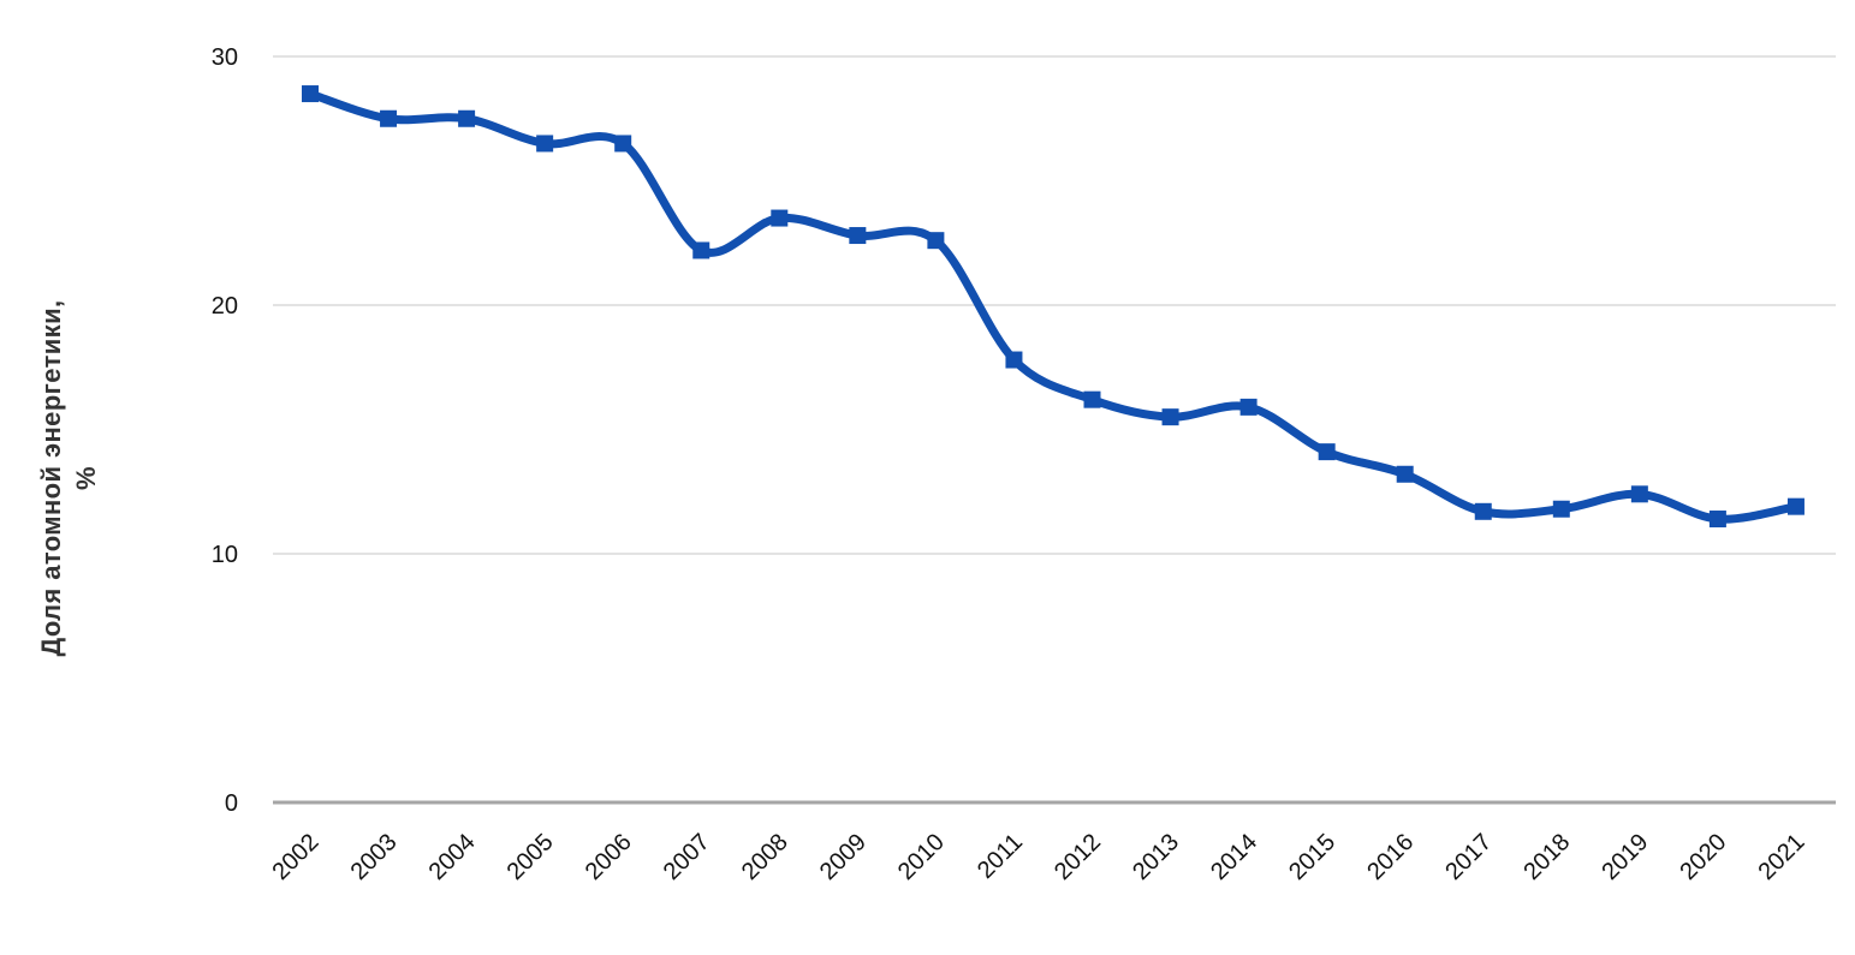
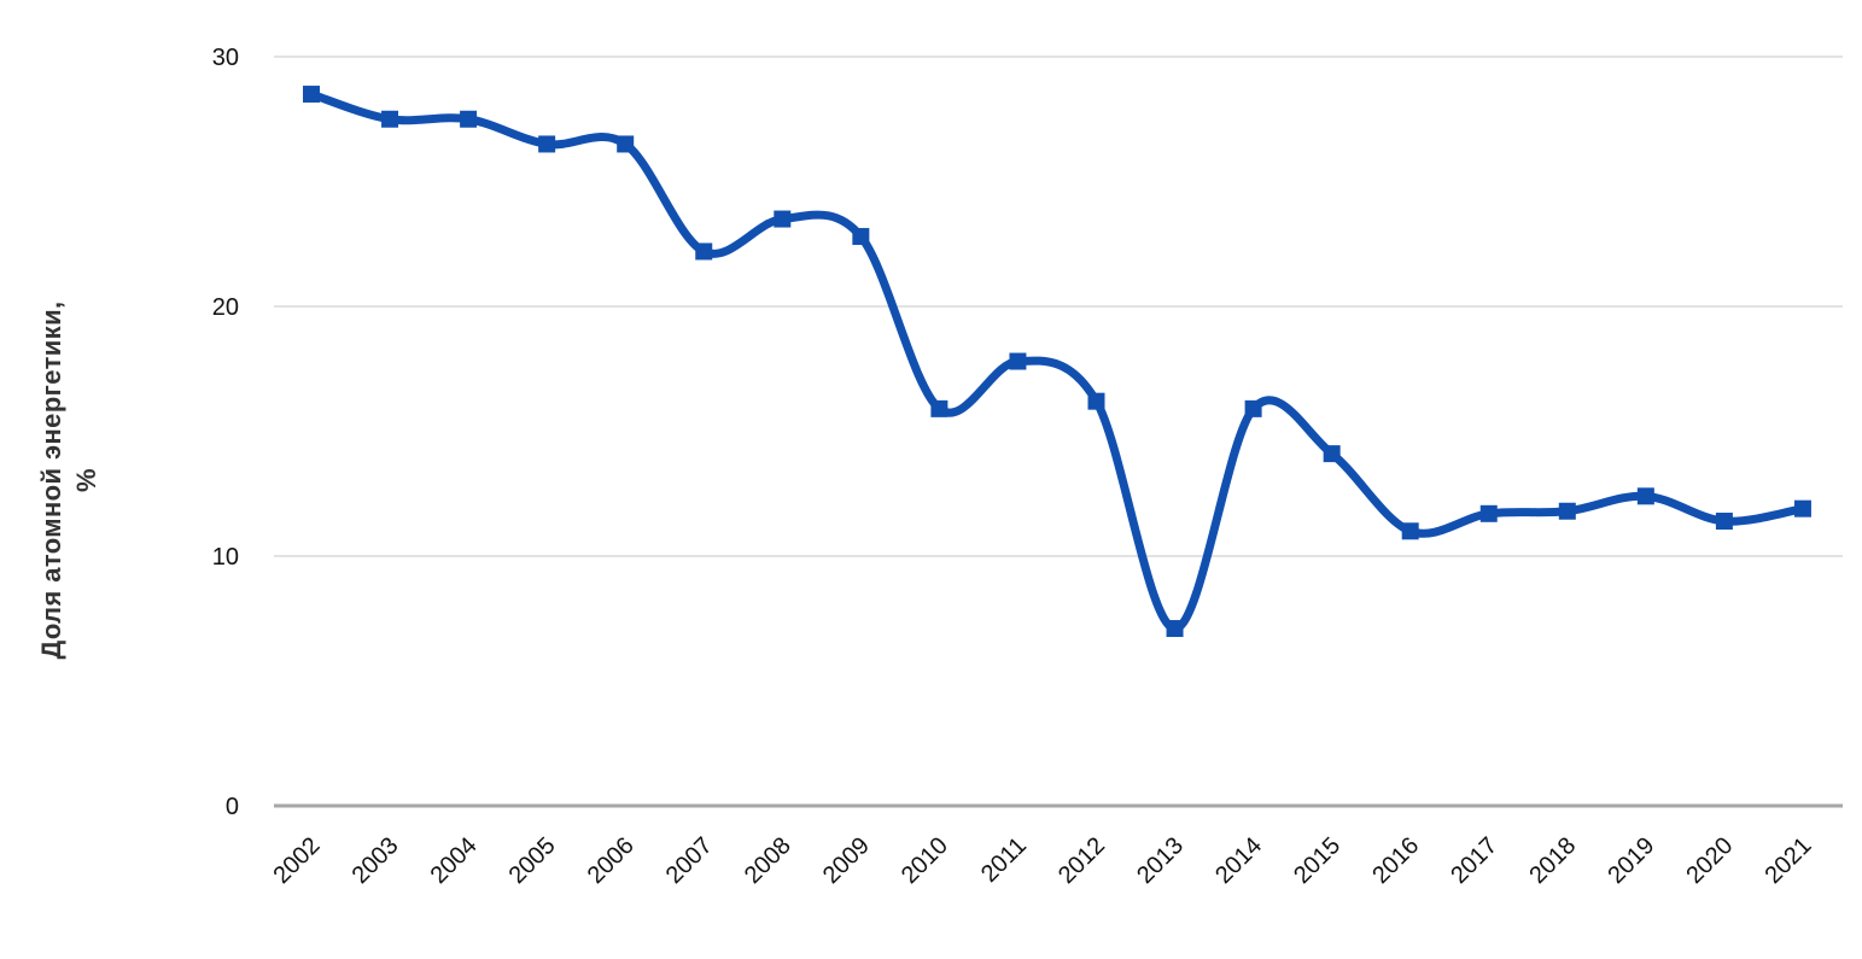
2010: 22.6 -> 15.9
2013: 15.5 -> 7.1
2016: 13.2 -> 11.0
